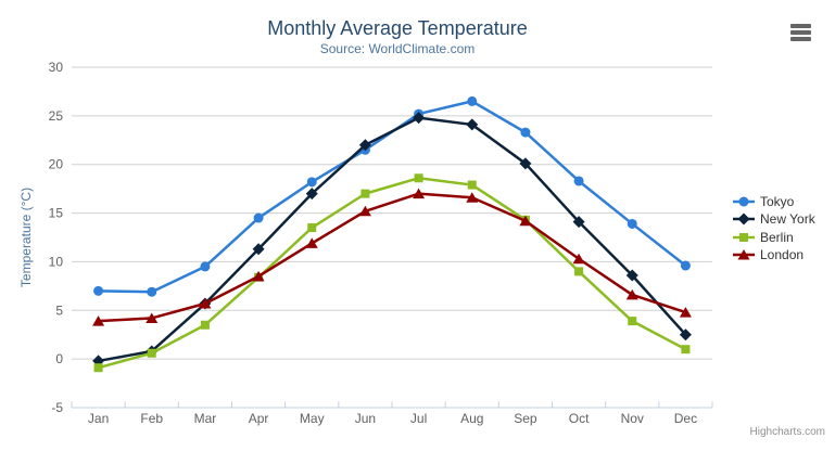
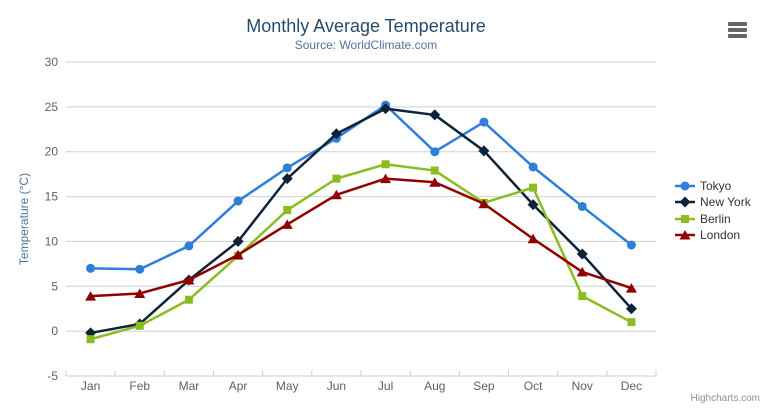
New York/Apr: 11 -> 10
Tokyo/Aug: 26 -> 20
Berlin/Oct: 9 -> 16
